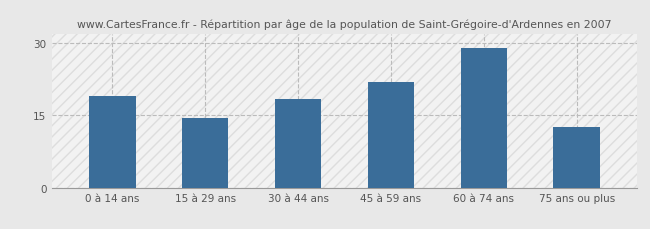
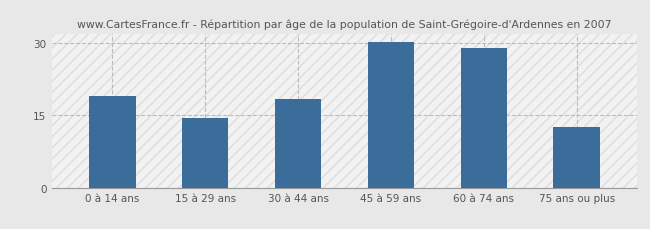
45 à 59 ans: 22.0 -> 30.2
